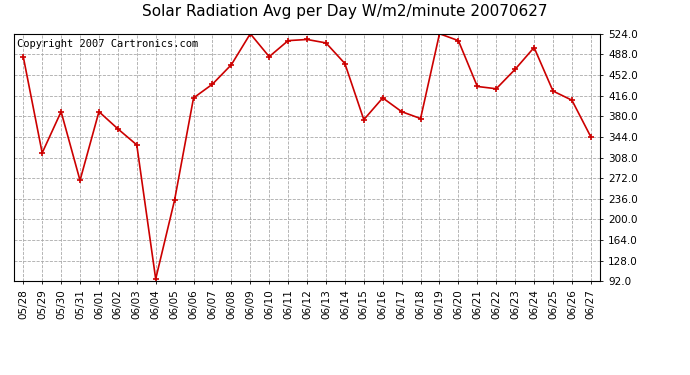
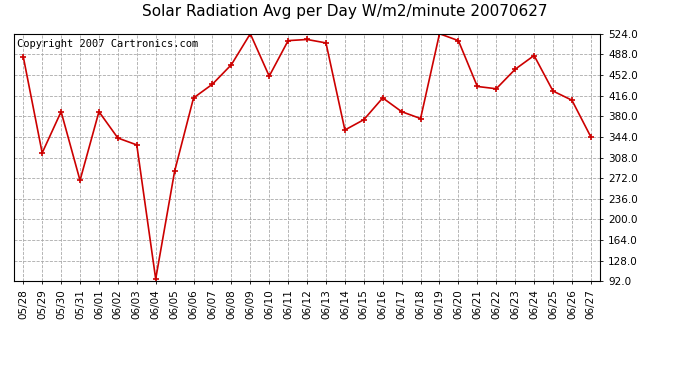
06/02: 358 -> 342
06/05: 234 -> 284
06/10: 484 -> 450
06/14: 472 -> 356
06/24: 500 -> 486
